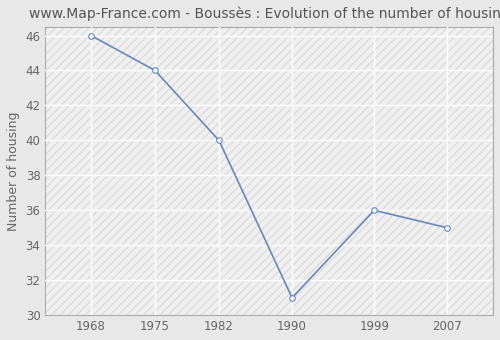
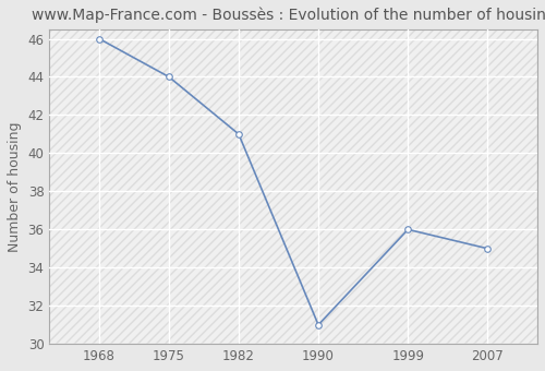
1982: 40 -> 41
